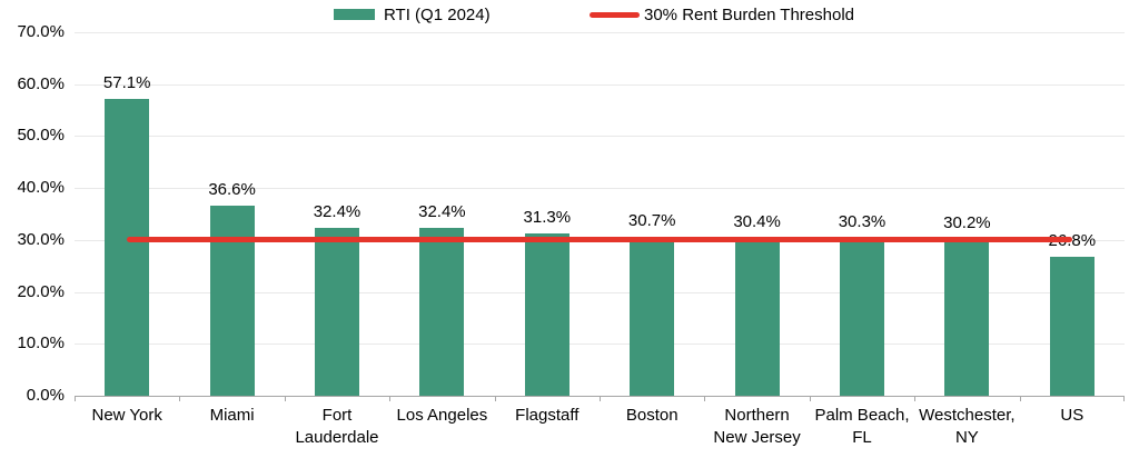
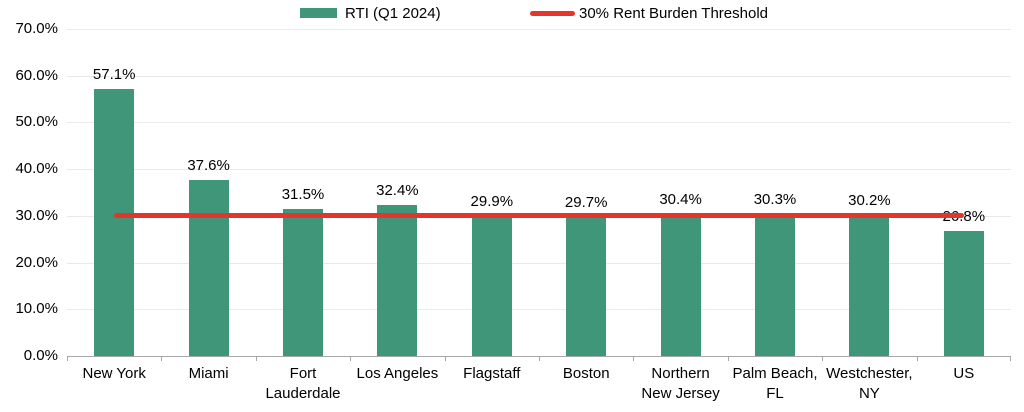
Miami: 36.6% -> 37.6%
Fort Lauderdale: 32.4% -> 31.5%
Flagstaff: 31.3% -> 29.9%
Boston: 30.7% -> 29.7%
